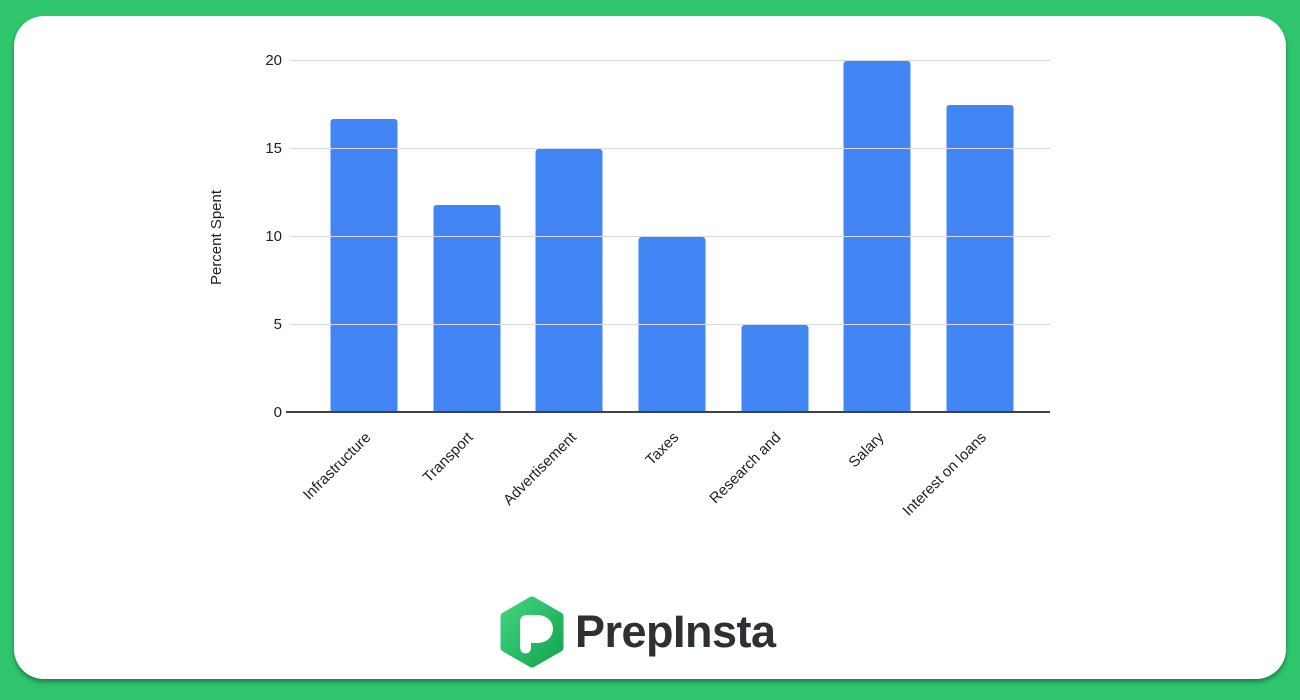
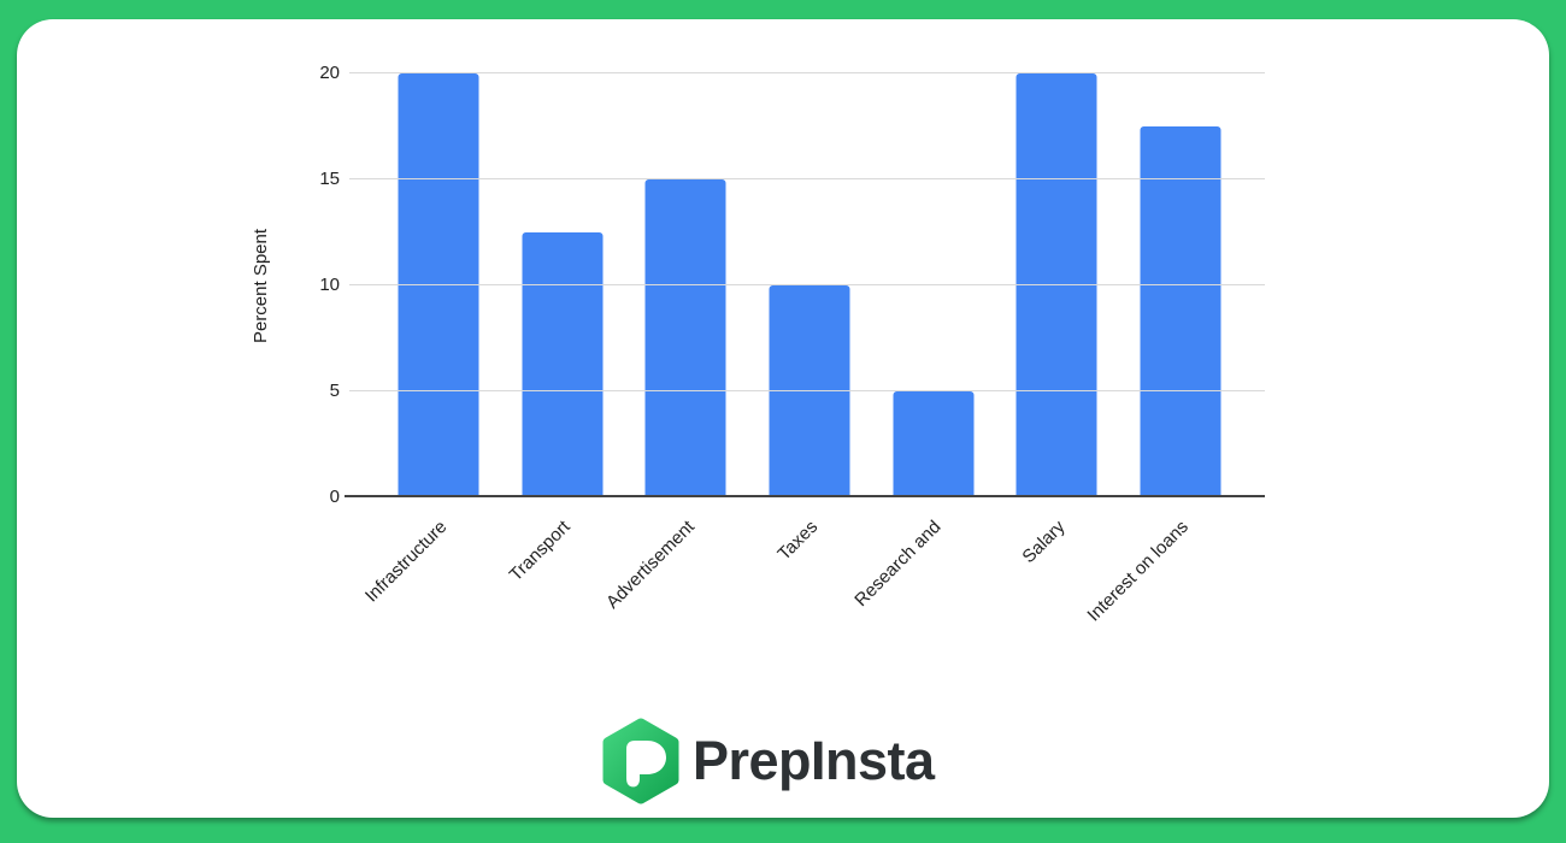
Infrastructure: 16.7 -> 20.0
Transport: 11.8 -> 12.5
